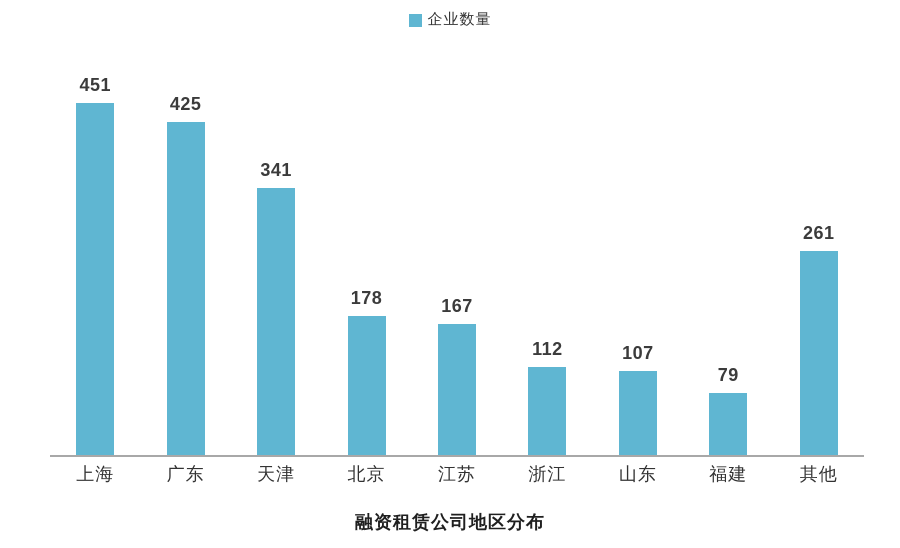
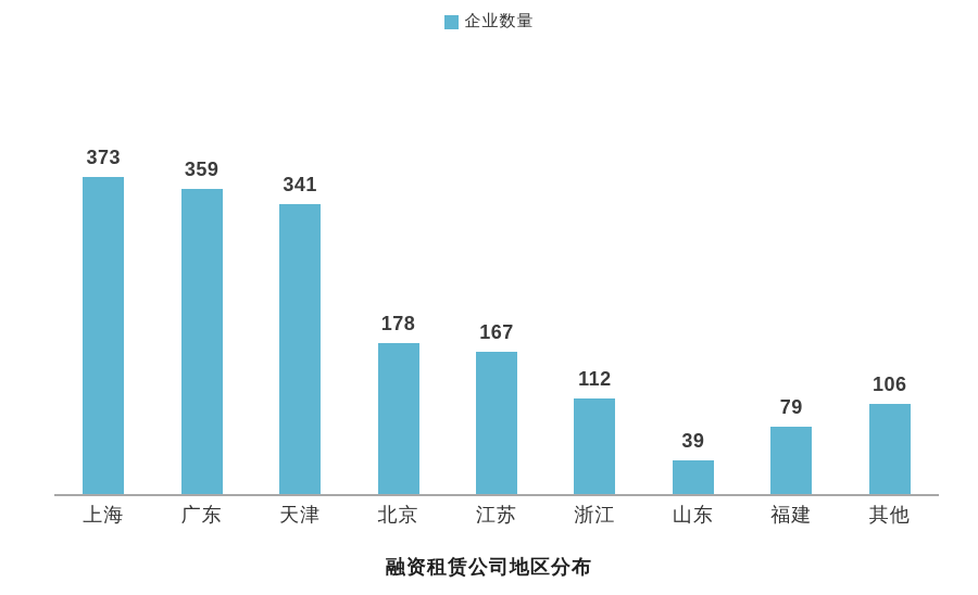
上海: 451 -> 373
广东: 425 -> 359
山东: 107 -> 39
其他: 261 -> 106
